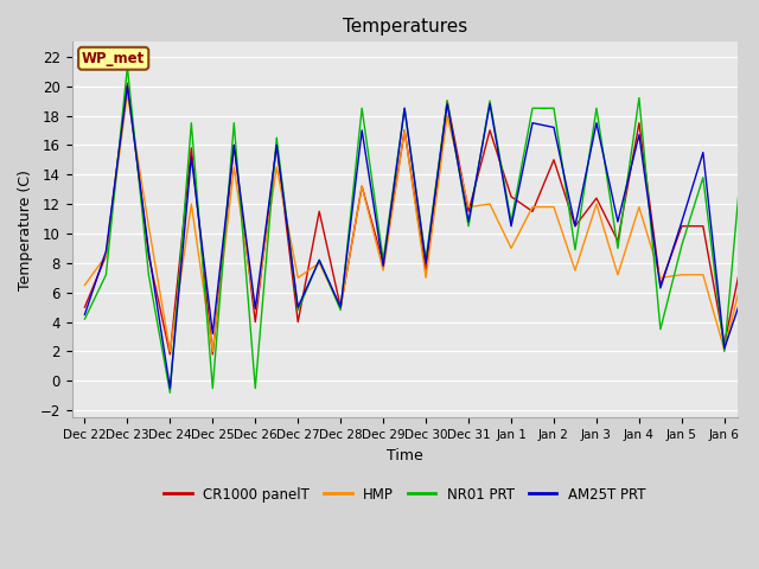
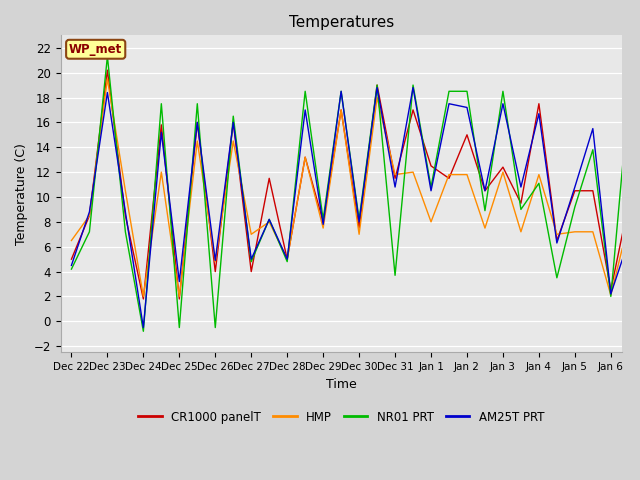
AM25T PRT/Dec 23: 20.0 -> 18.4
NR01 PRT/Dec 31: 10.5 -> 3.7
HMP/Jan 1: 9.0 -> 8.0
NR01 PRT/Jan 4: 19.2 -> 11.1
